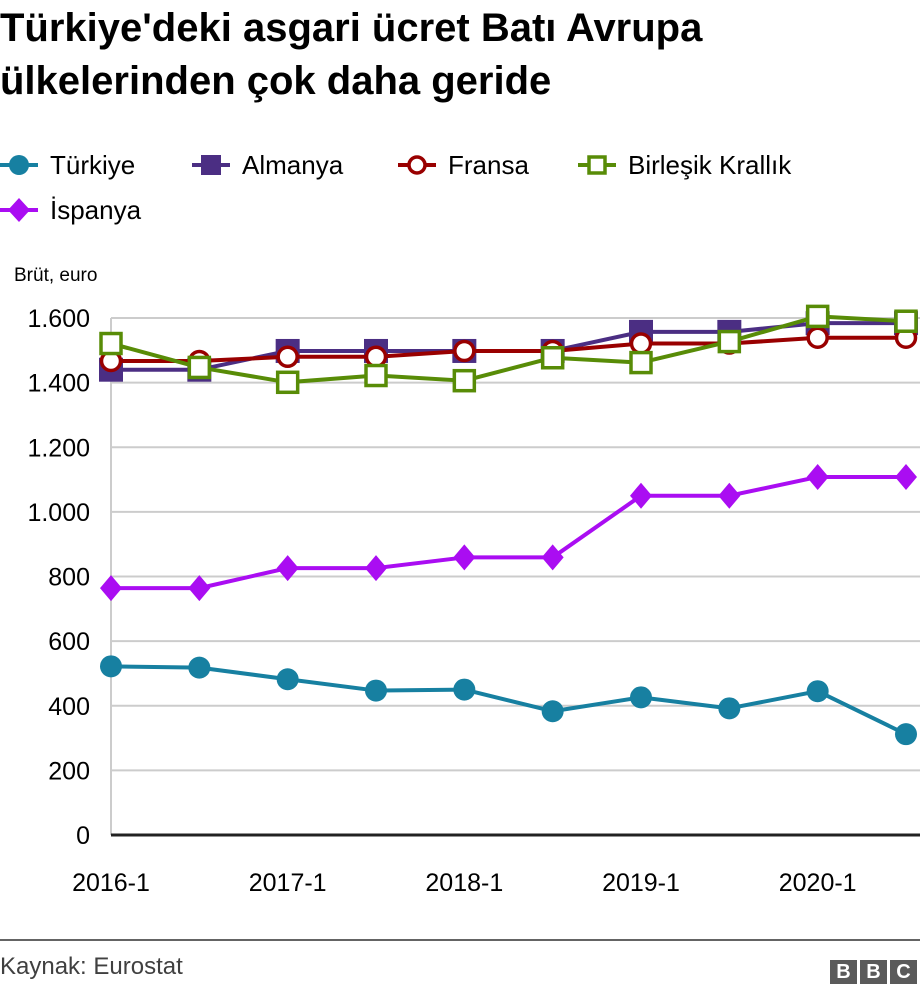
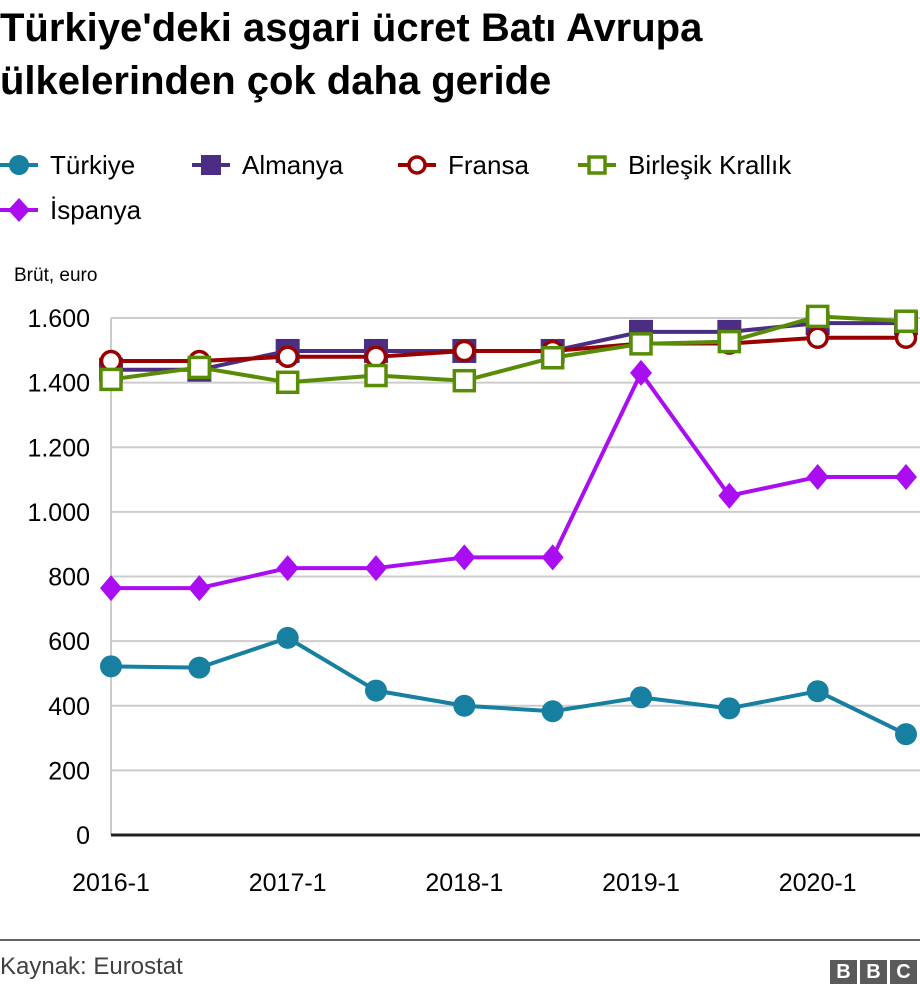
Birleşik Krallık/2016-1: 1520 -> 1410
Türkiye/2017-1: 480 -> 610
Türkiye/2018-1: 450 -> 400
Birleşik Krallık/2019-1: 1460 -> 1520
İspanya/2019-1: 1050 -> 1430
